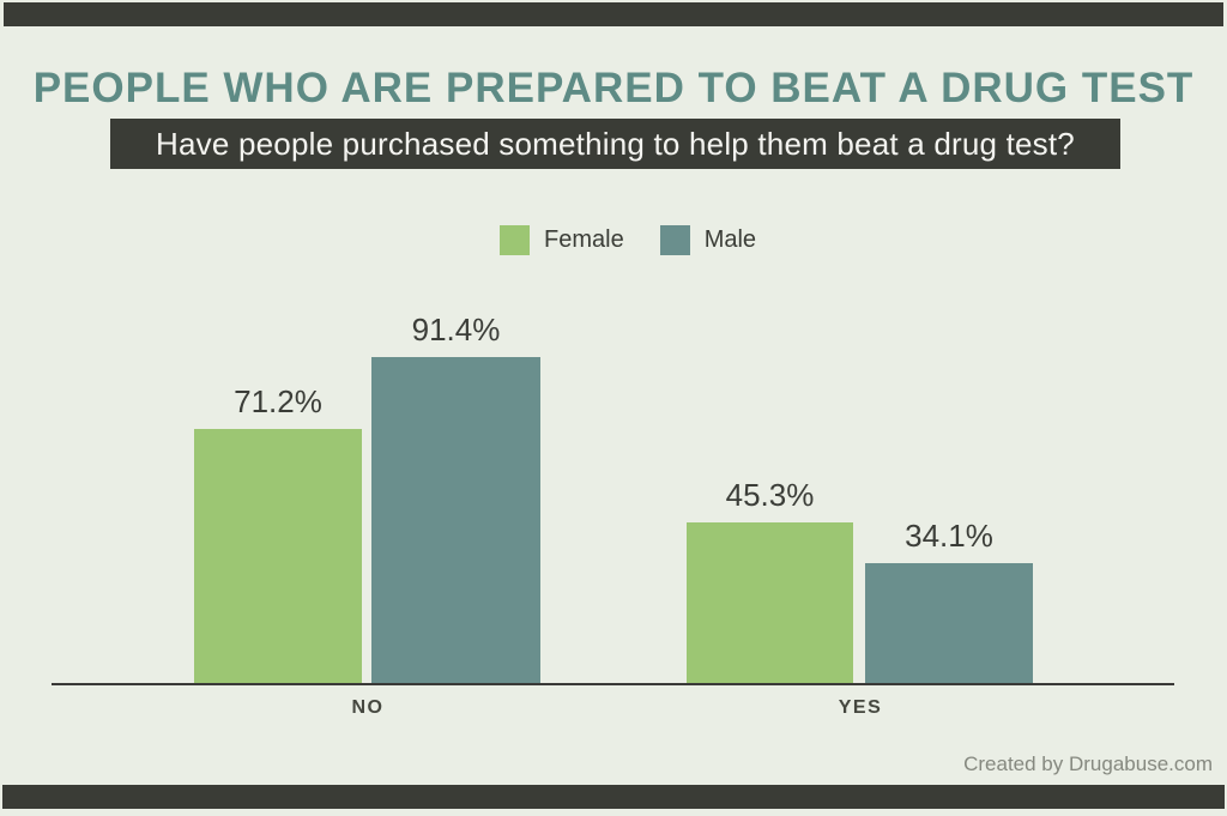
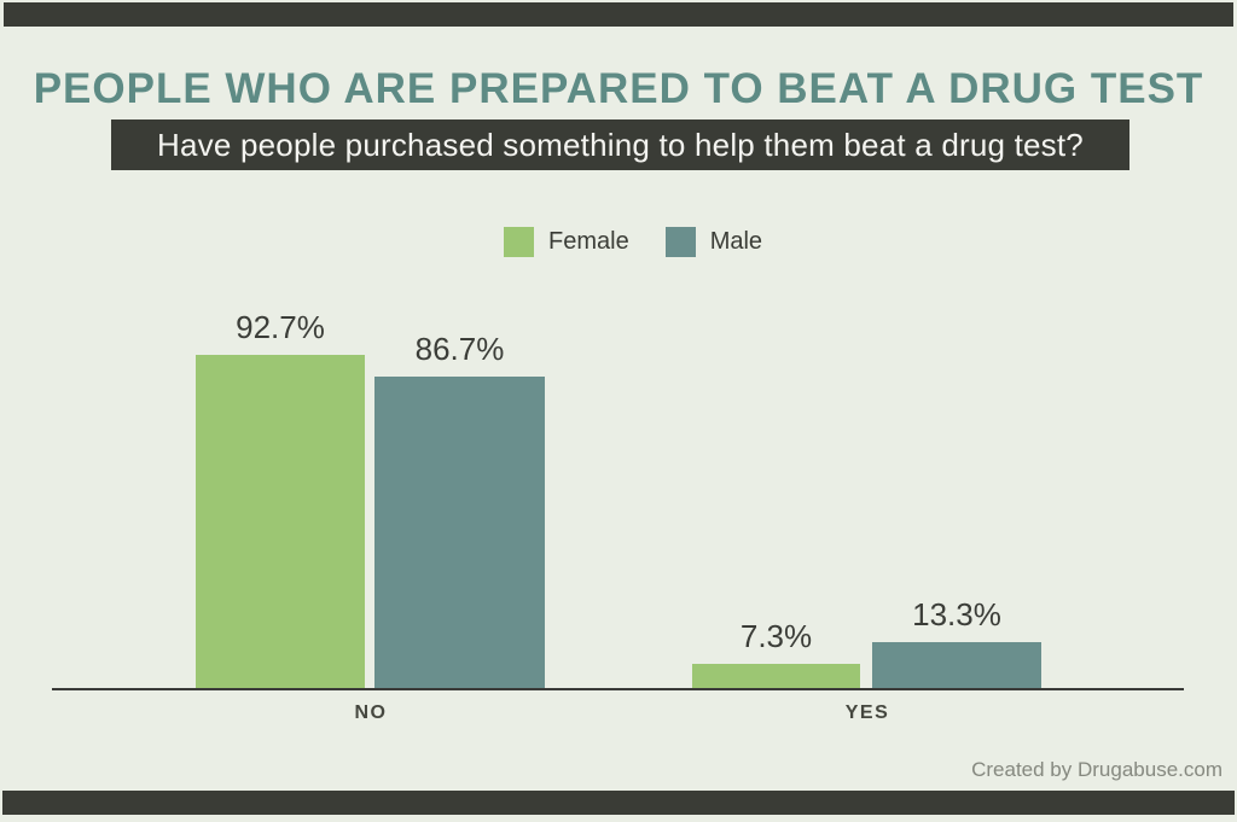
Female/NO: 71.2% -> 92.7%
Male/NO: 91.4% -> 86.7%
Female/YES: 45.3% -> 7.3%
Male/YES: 34.1% -> 13.3%
